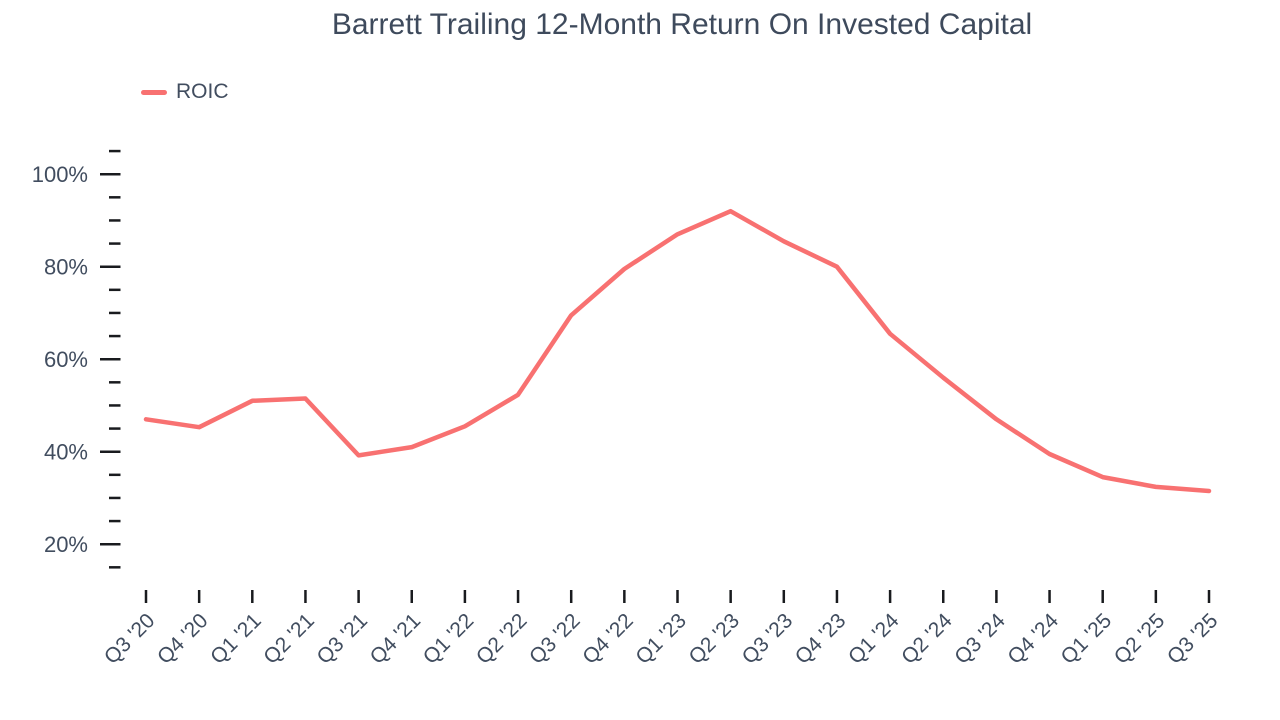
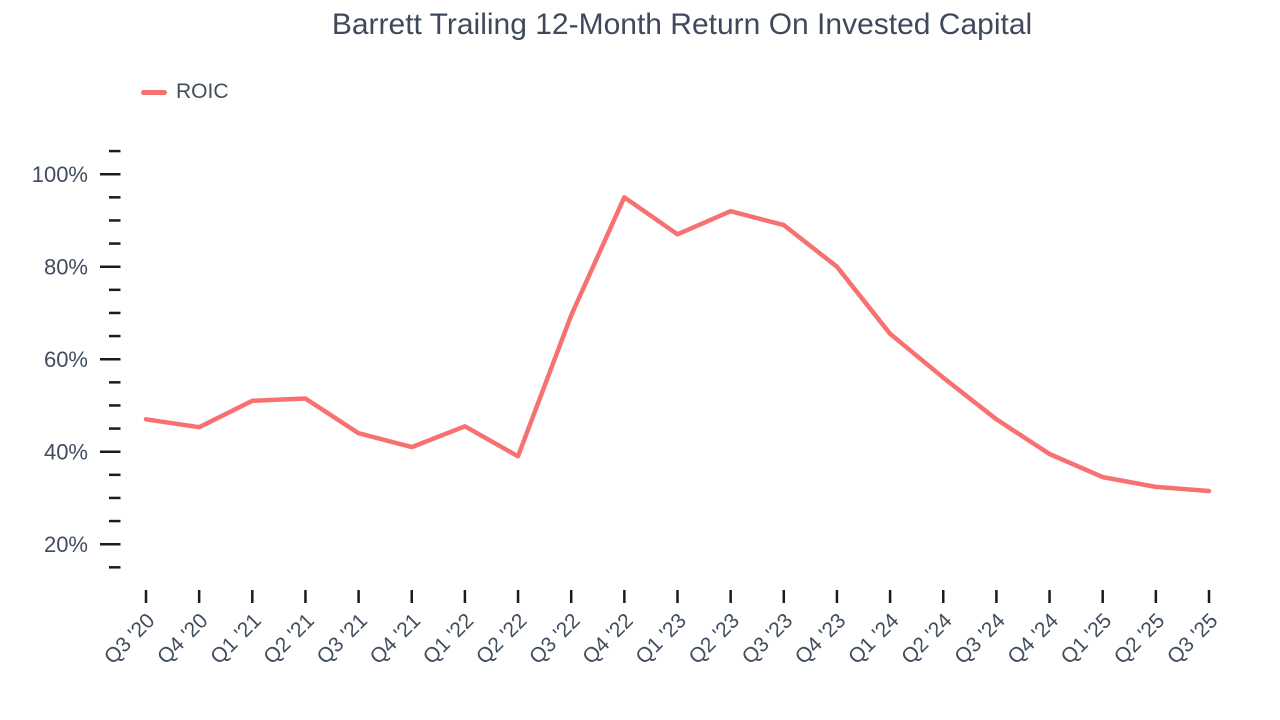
Q3 '21: 39% -> 44%
Q2 '22: 52% -> 39%
Q4 '22: 80% -> 95%
Q3 '23: 86% -> 89%
